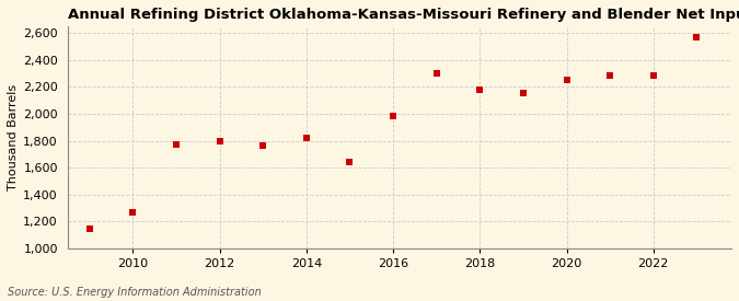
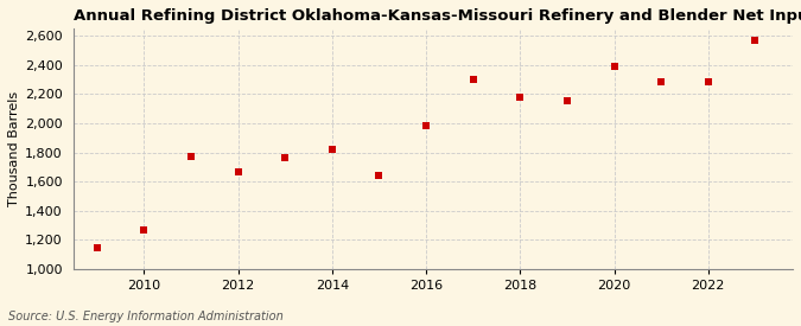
2012: 1,800 -> 1,670
2020: 2,250 -> 2,390
